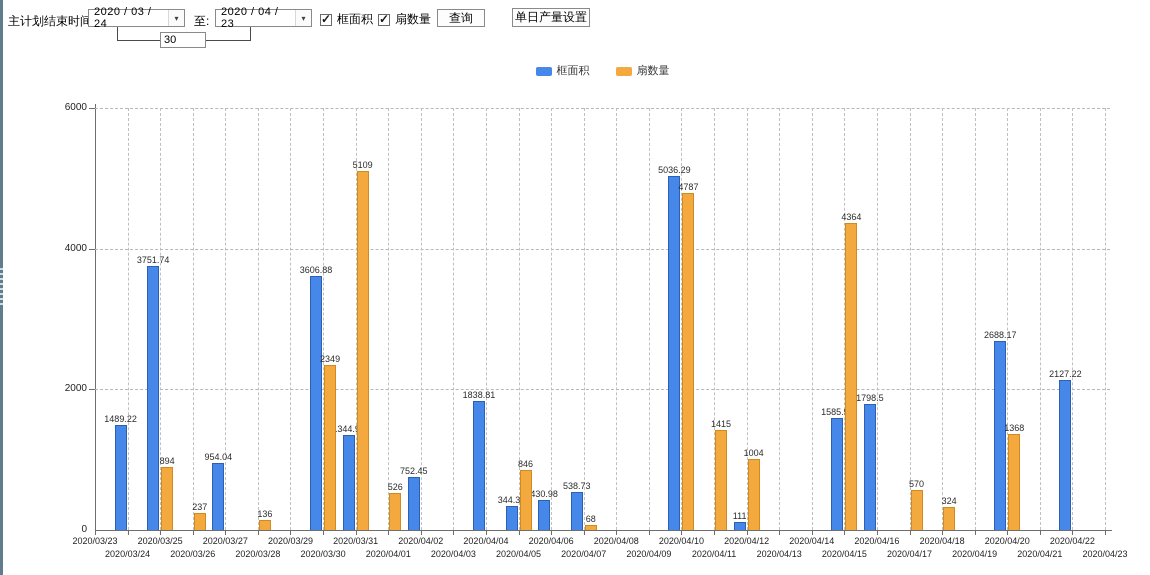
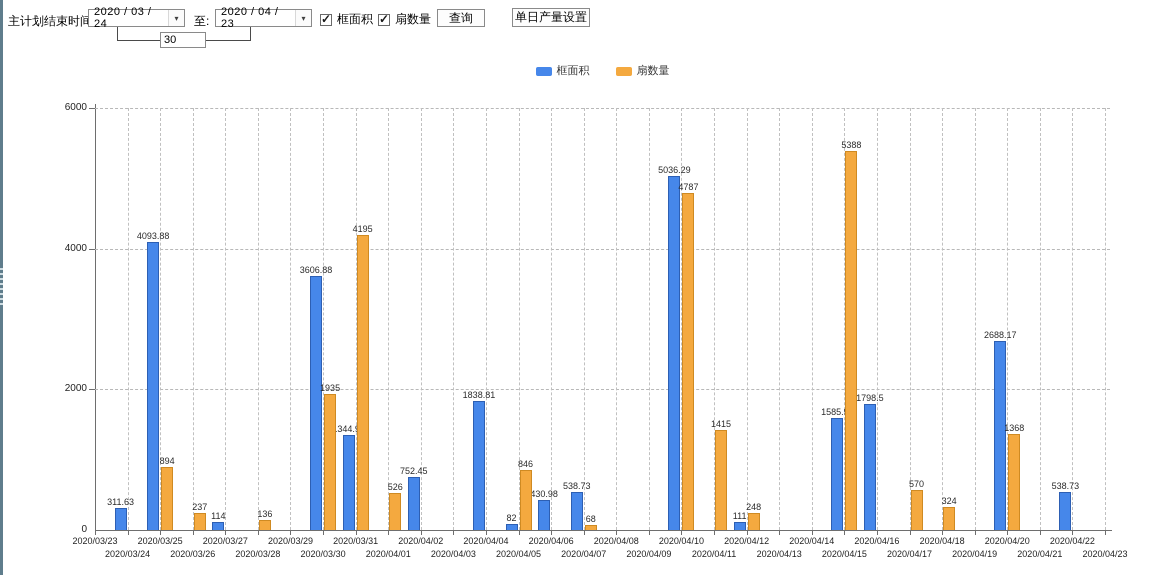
框面积/2020/03/24: 1489.22 -> 311.63
框面积/2020/03/25: 3751.74 -> 4093.88
框面积/2020/03/27: 954.04 -> 114
扇数量/2020/03/30: 2349 -> 1935
扇数量/2020/03/31: 5109 -> 4195
框面积/2020/04/05: 344.36 -> 82
扇数量/2020/04/12: 1004 -> 248
扇数量/2020/04/15: 4364 -> 5388
框面积/2020/04/22: 2127.22 -> 538.73
